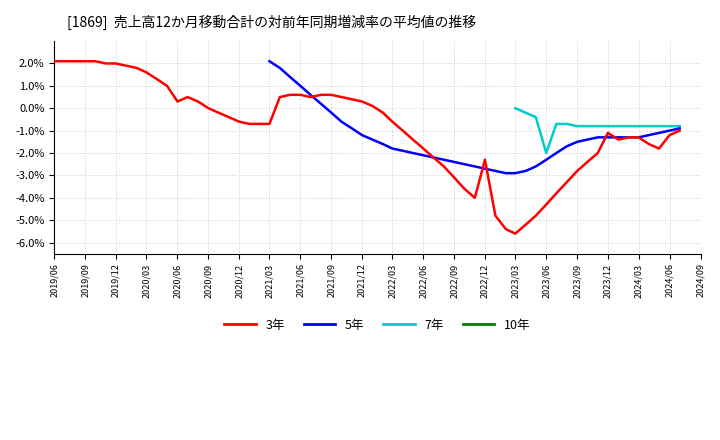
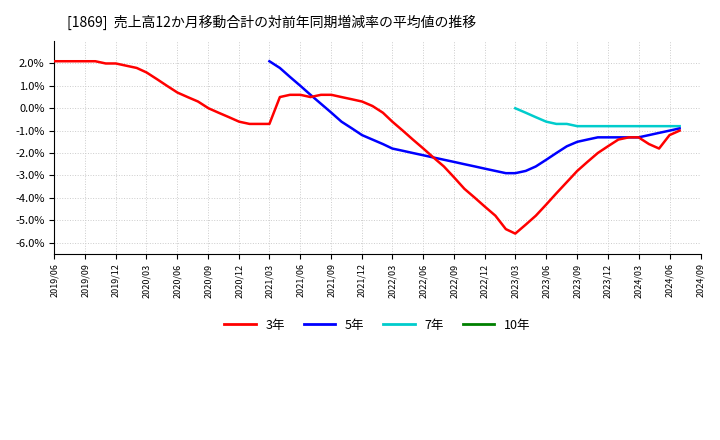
3年/2020/06: 0.3% -> 0.7%
3年/2022/12: -2.3% -> -4.4%
7年/2023/06: -2.0% -> -0.6%
3年/2023/12: -1.1% -> -1.7%
